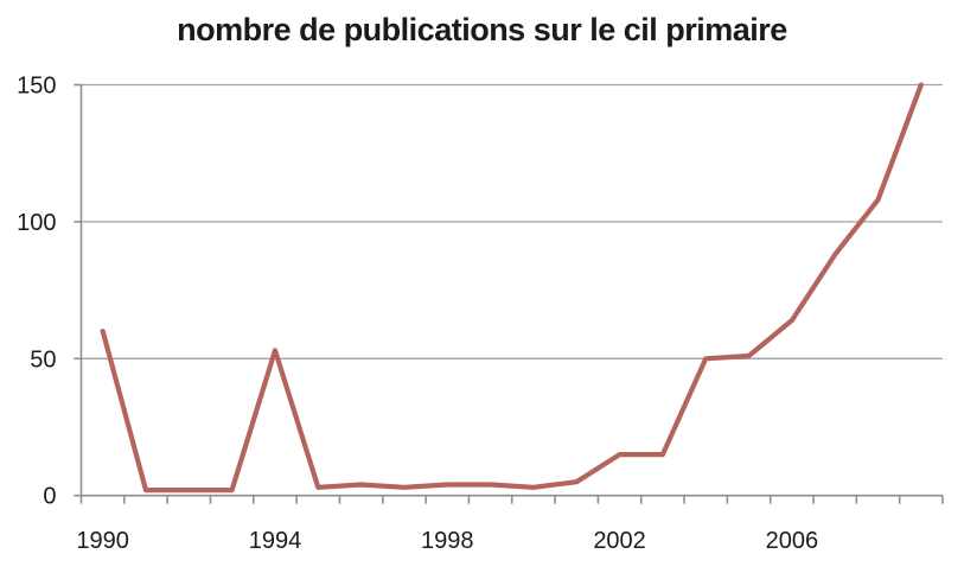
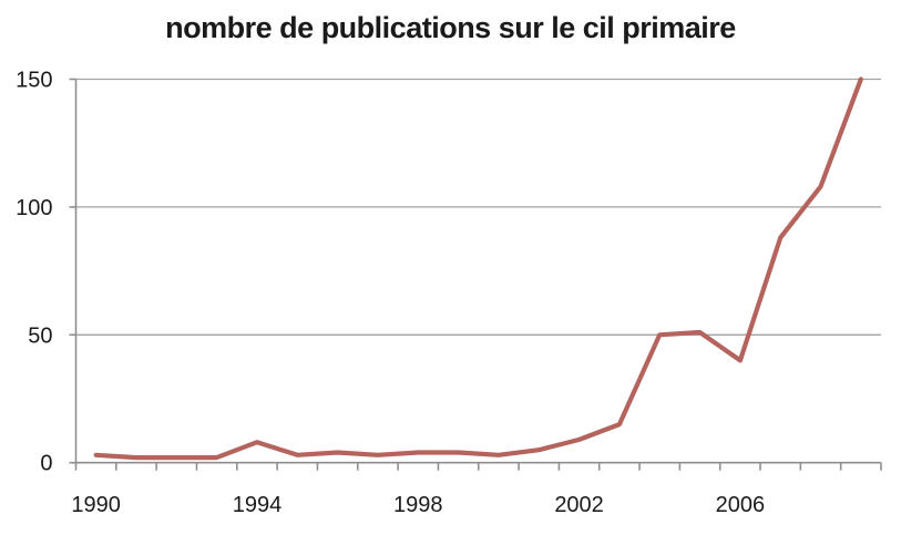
1990: 60 -> 3
1994: 53 -> 8
2002: 15 -> 9
2006: 64 -> 40
